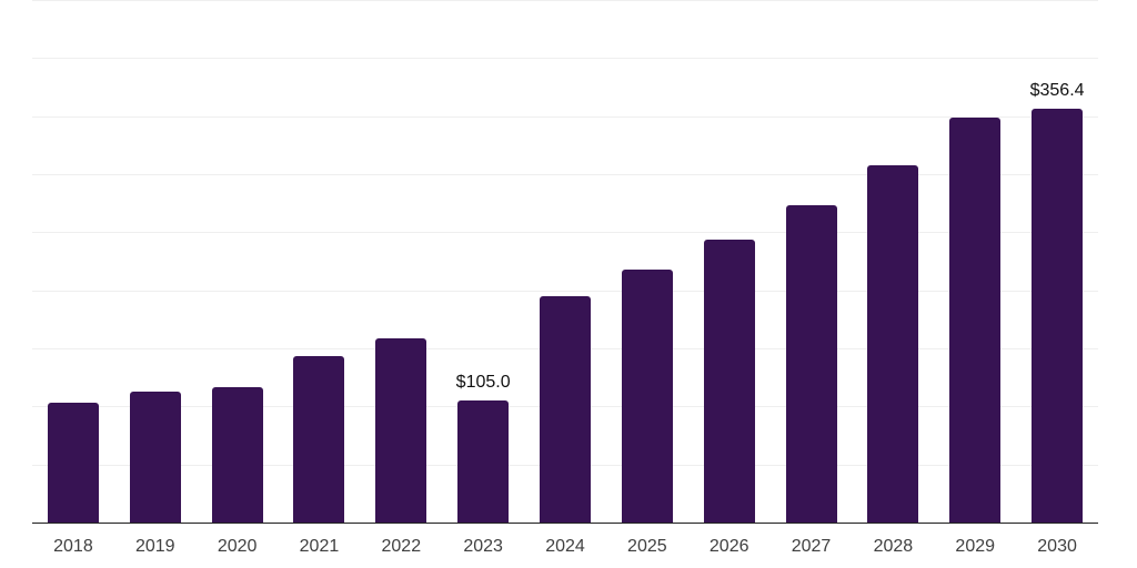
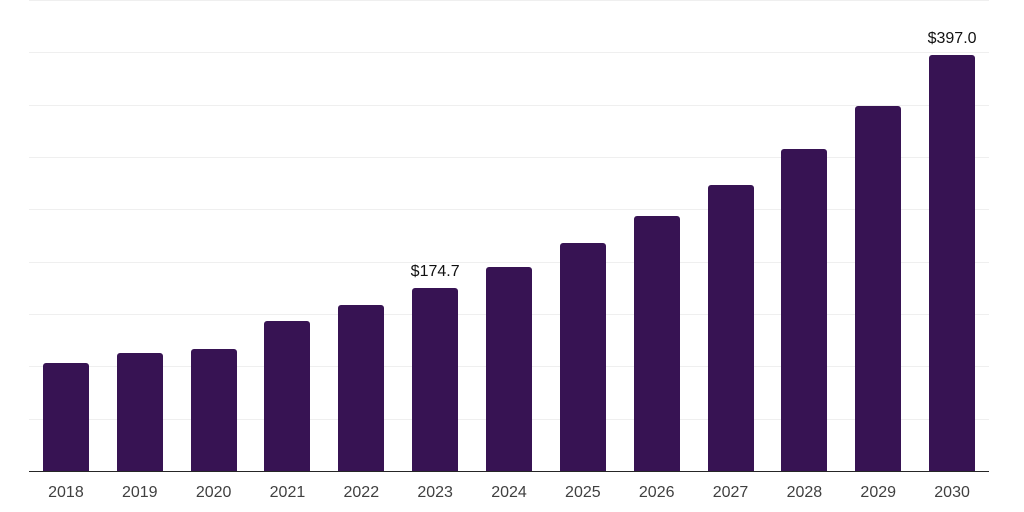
2023: $105.0 -> $174.7
2030: $356.4 -> $397.0
